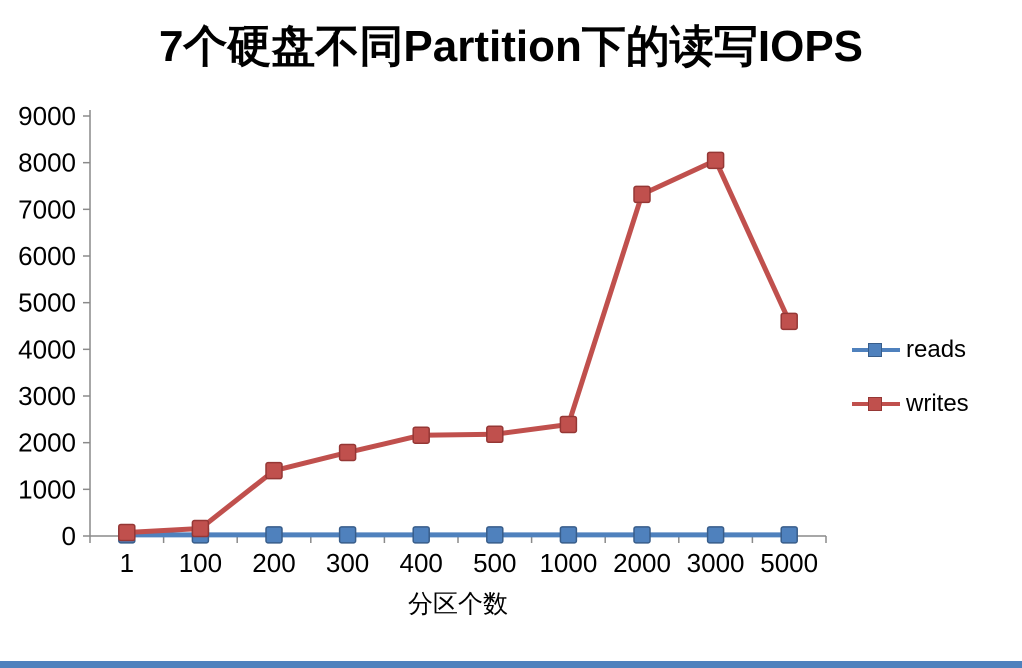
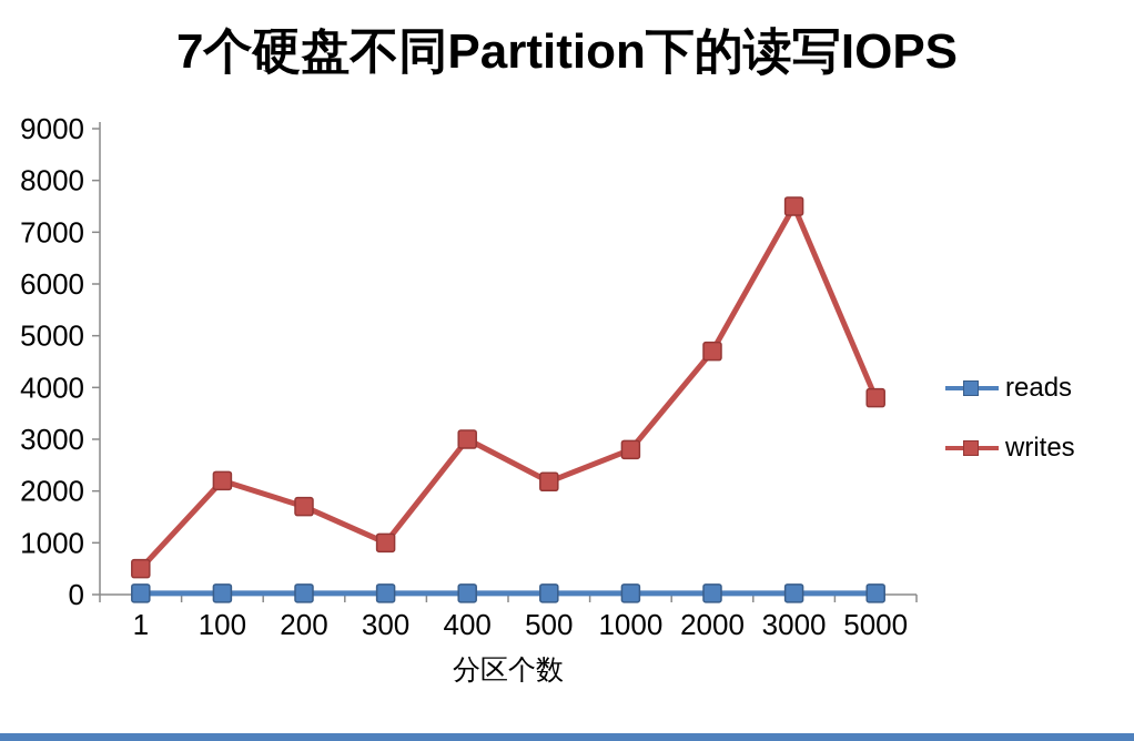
writes/1: 100 -> 500
writes/100: 200 -> 2200
writes/200: 1400 -> 1700
writes/300: 1800 -> 1000
writes/400: 2200 -> 3000
writes/1000: 2400 -> 2800
writes/2000: 7300 -> 4700
writes/3000: 8000 -> 7500
writes/5000: 4600 -> 3800
